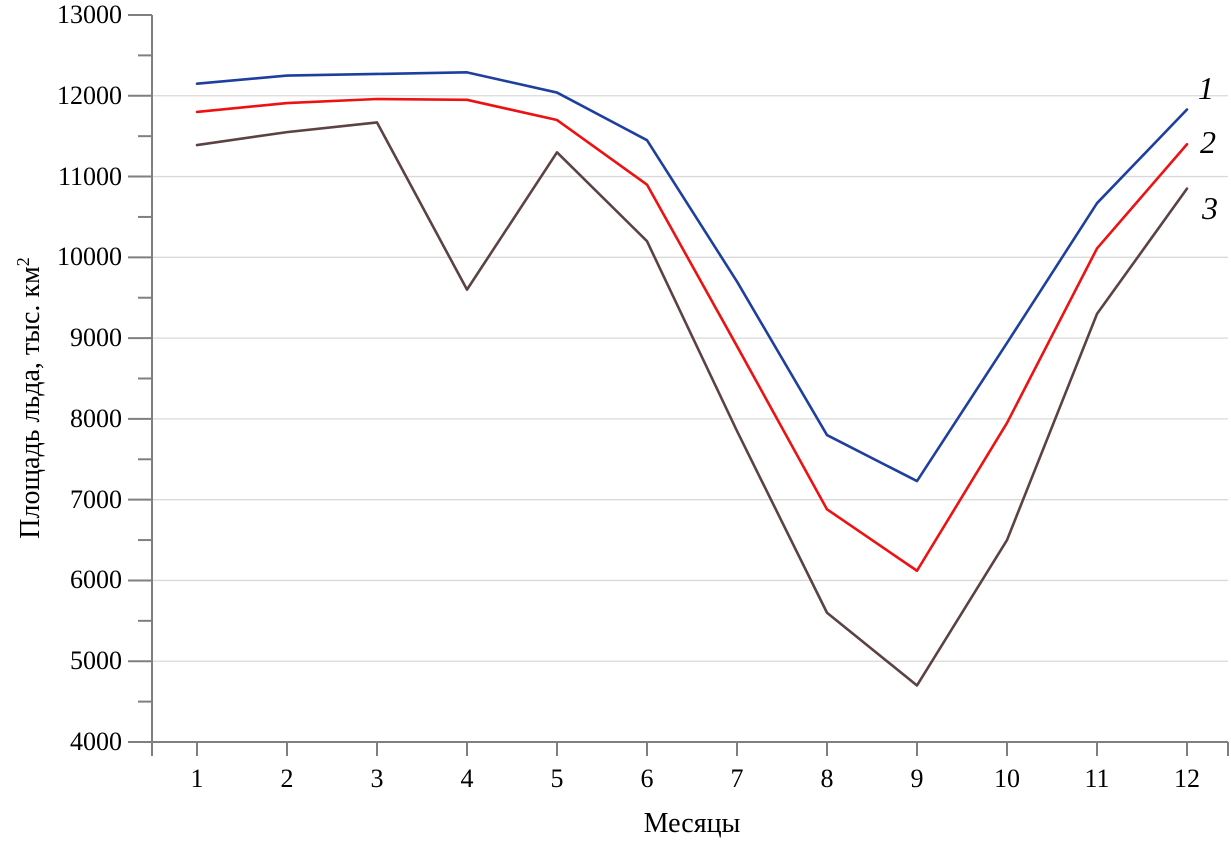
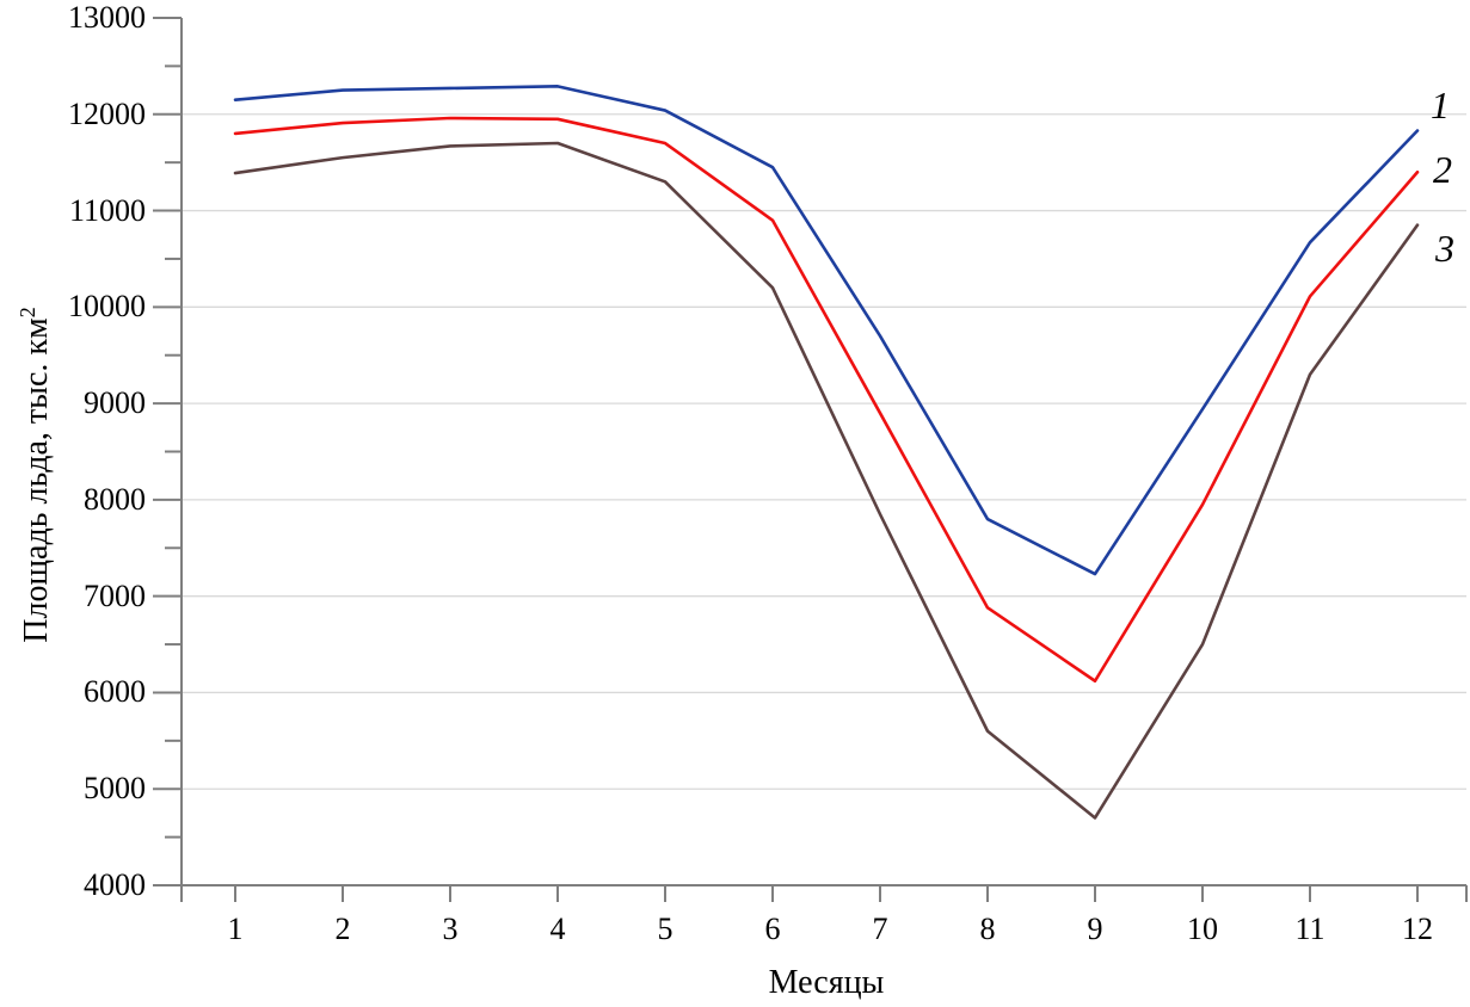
3/4: 9600 -> 11700
